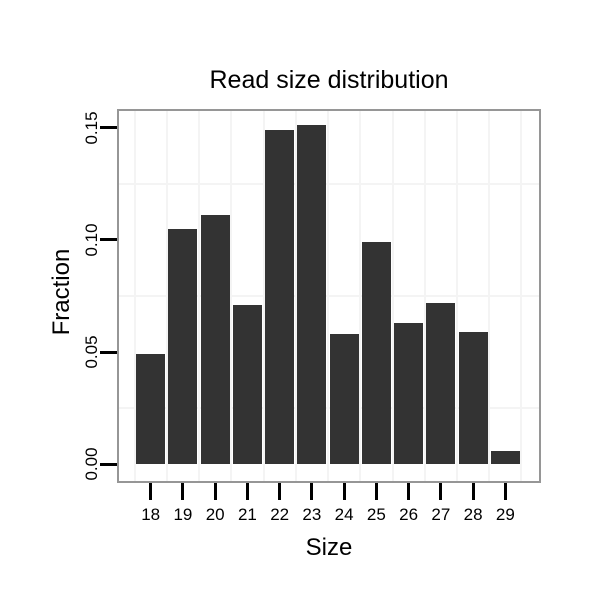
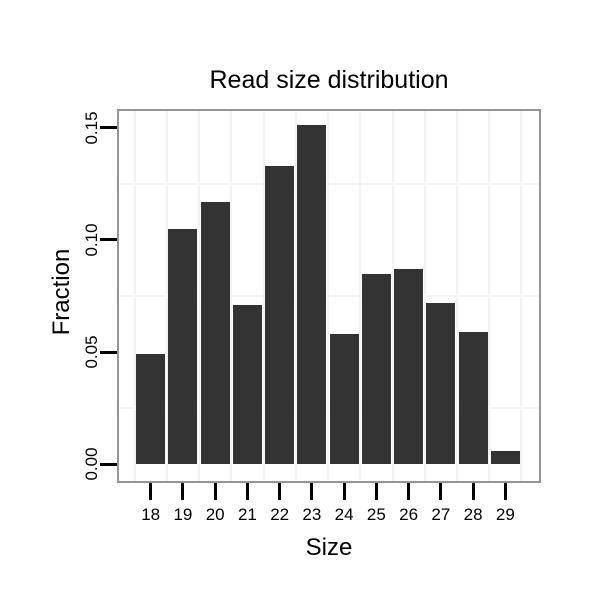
20: 0.111 -> 0.117
22: 0.149 -> 0.133
25: 0.099 -> 0.085
26: 0.063 -> 0.087
